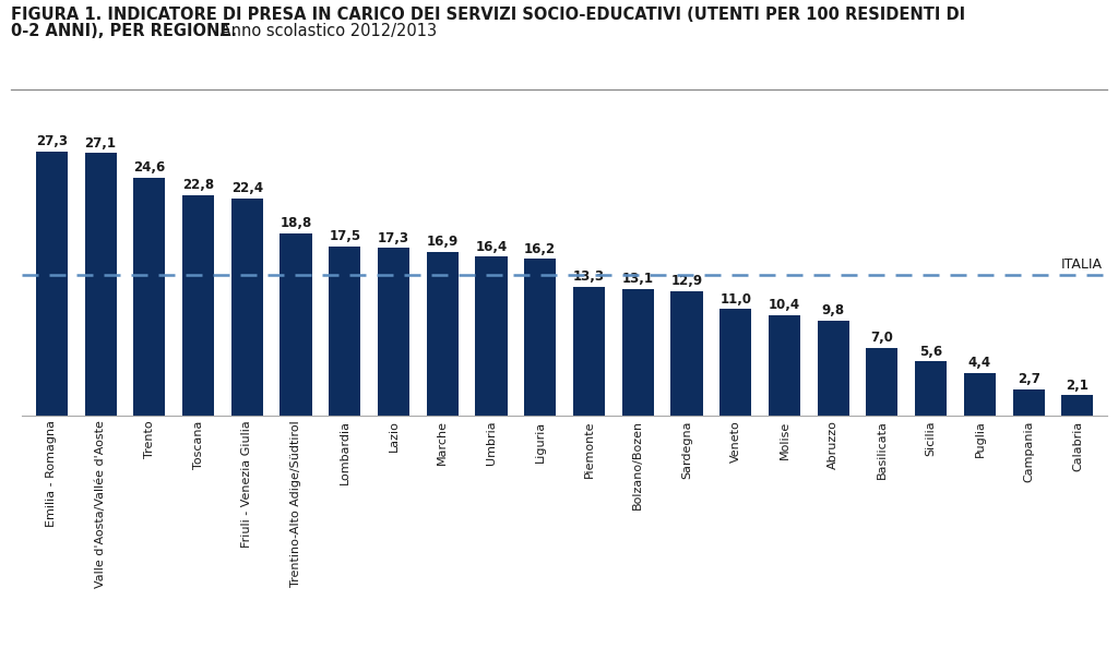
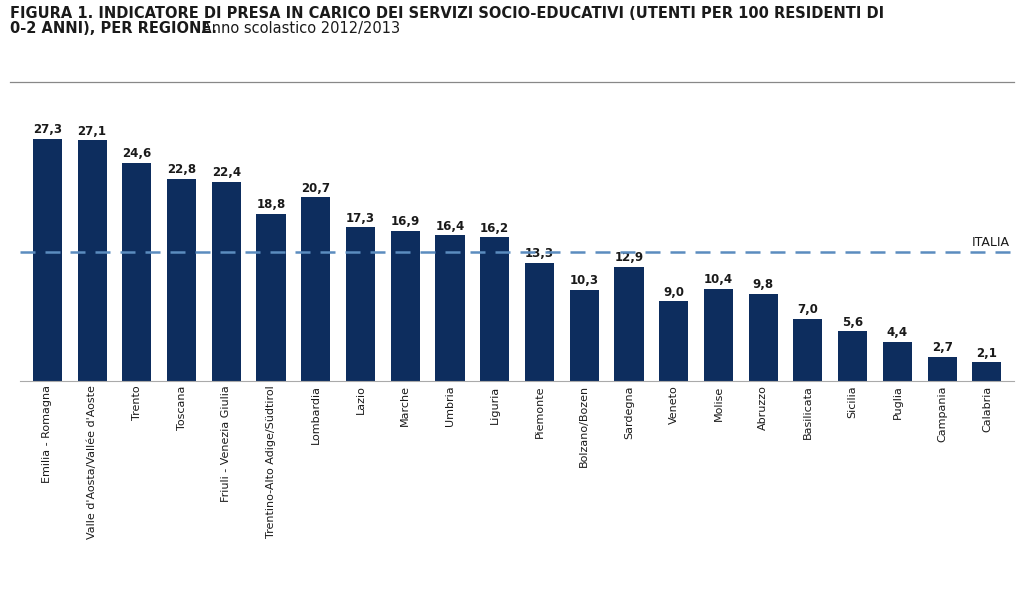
Lombardia: 17,5 -> 20,7
Bolzano/Bozen: 13,1 -> 10,3
Veneto: 11,0 -> 9,0
